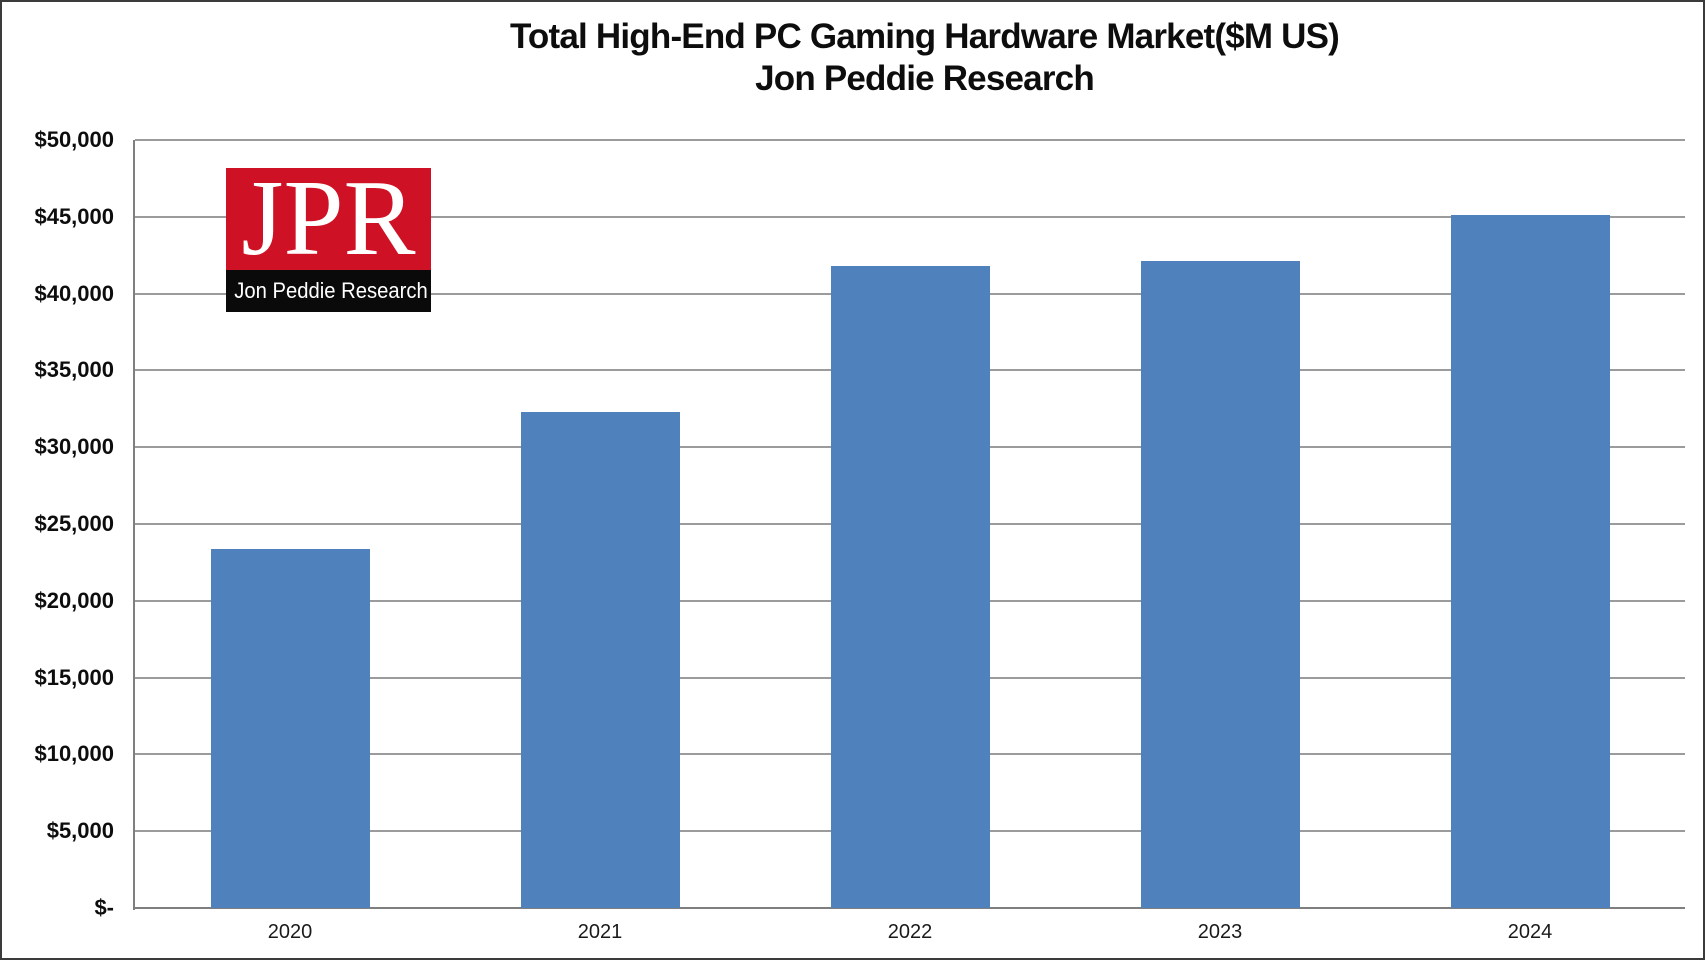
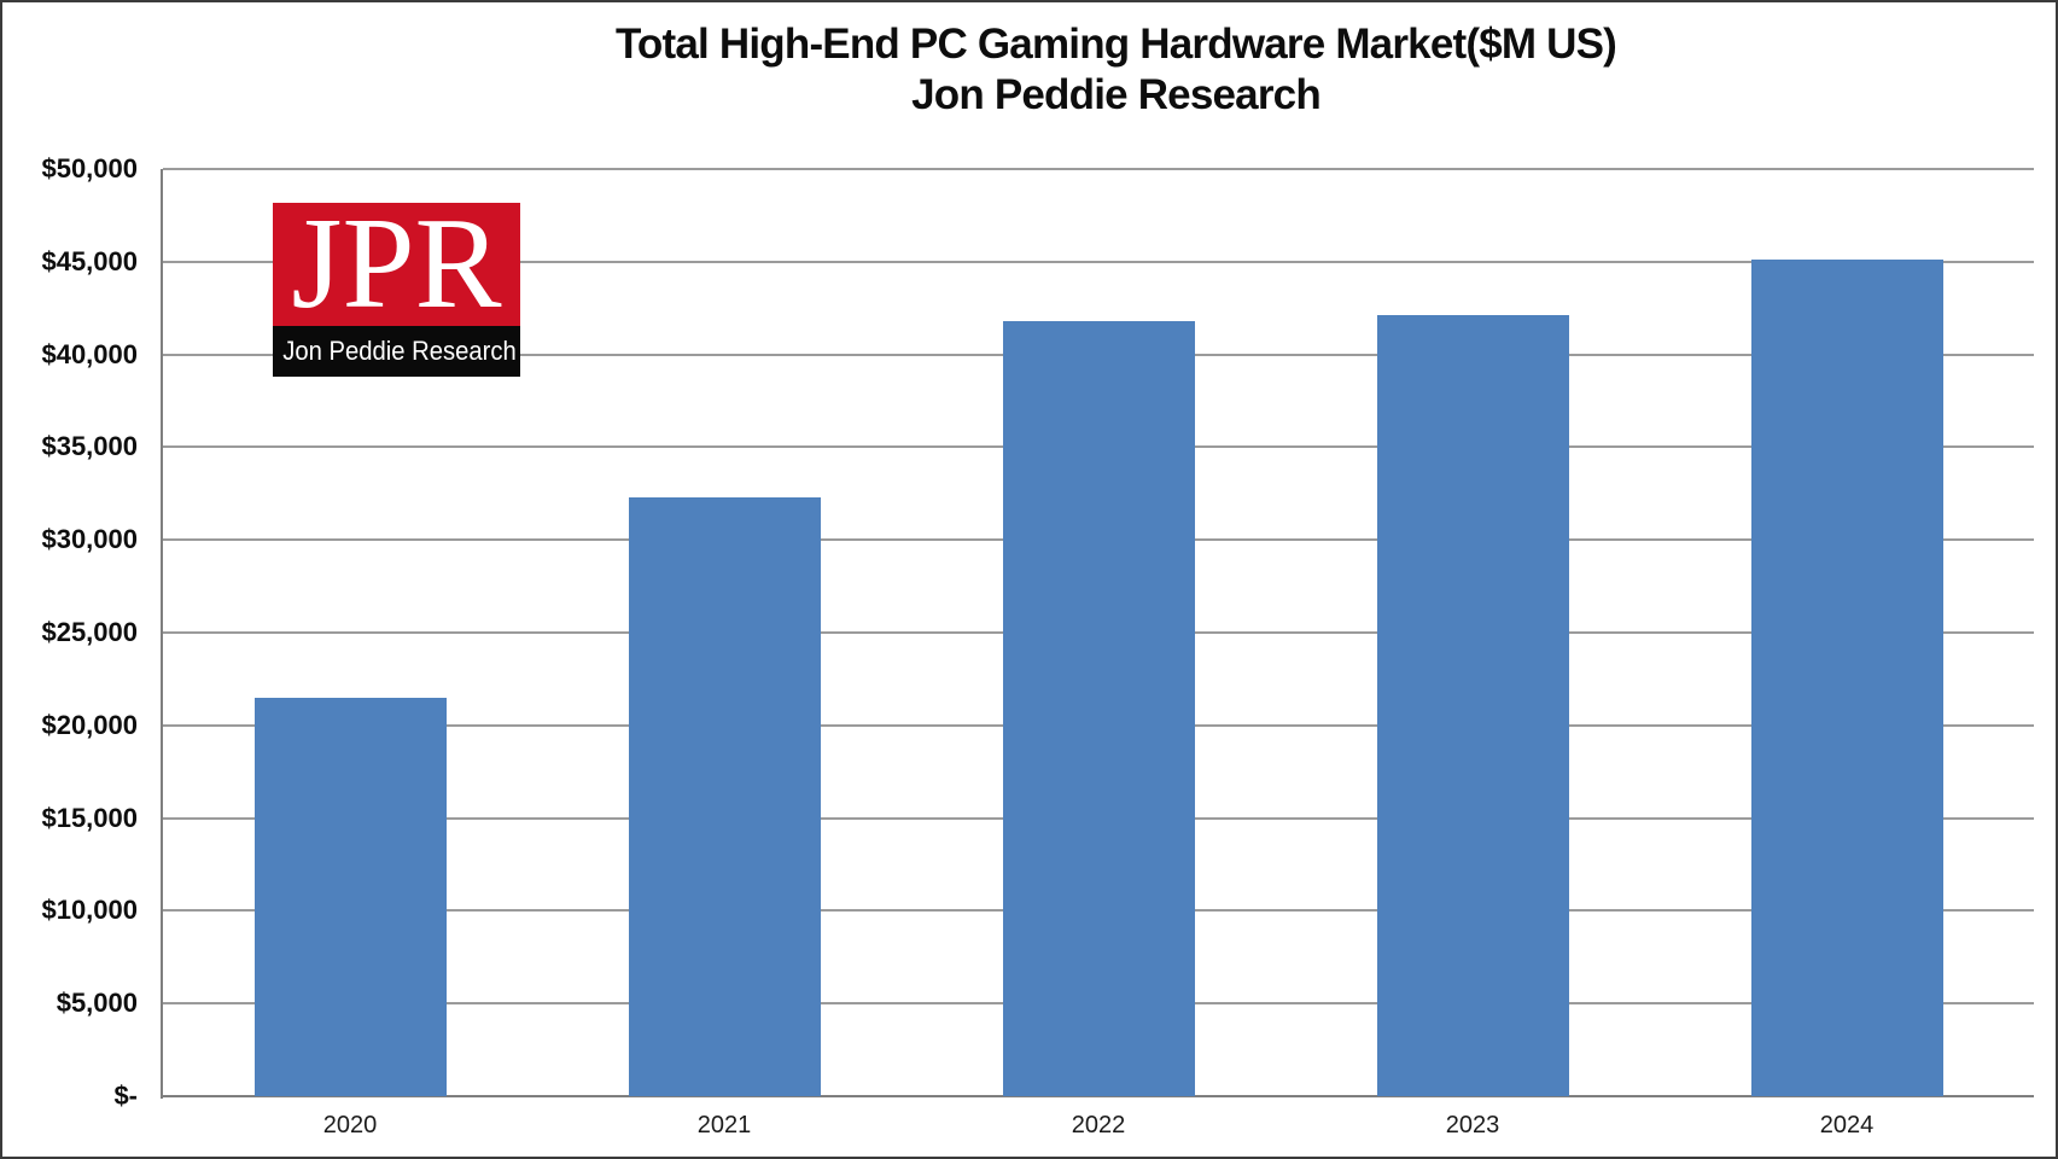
2020: $23400 -> $21500
